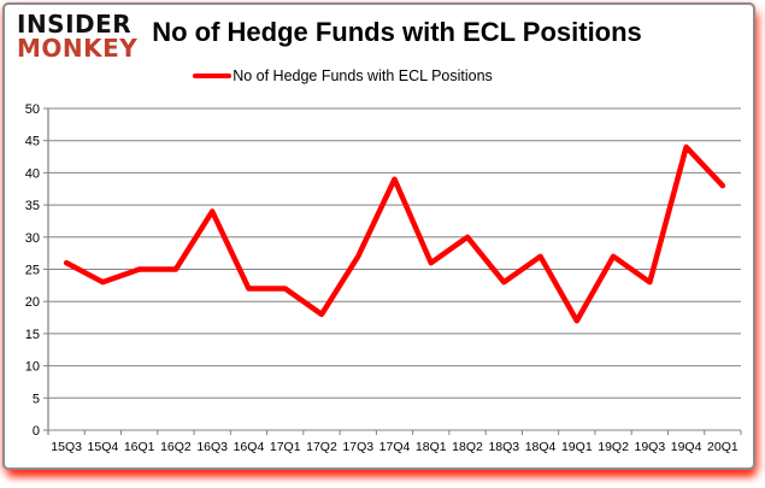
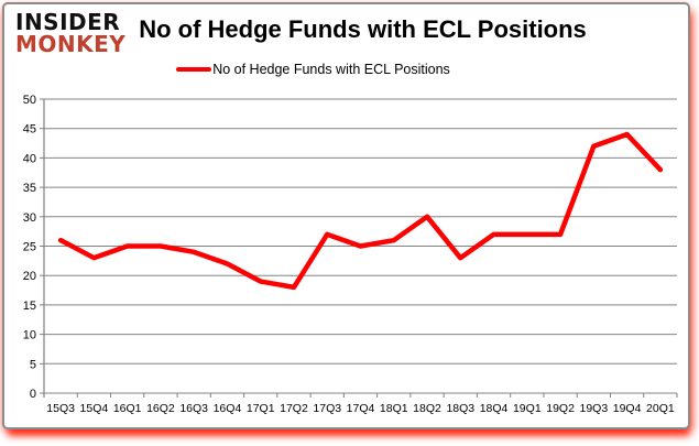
16Q3: 34 -> 24
17Q1: 22 -> 19
17Q4: 39 -> 25
19Q1: 17 -> 27
19Q3: 23 -> 42
